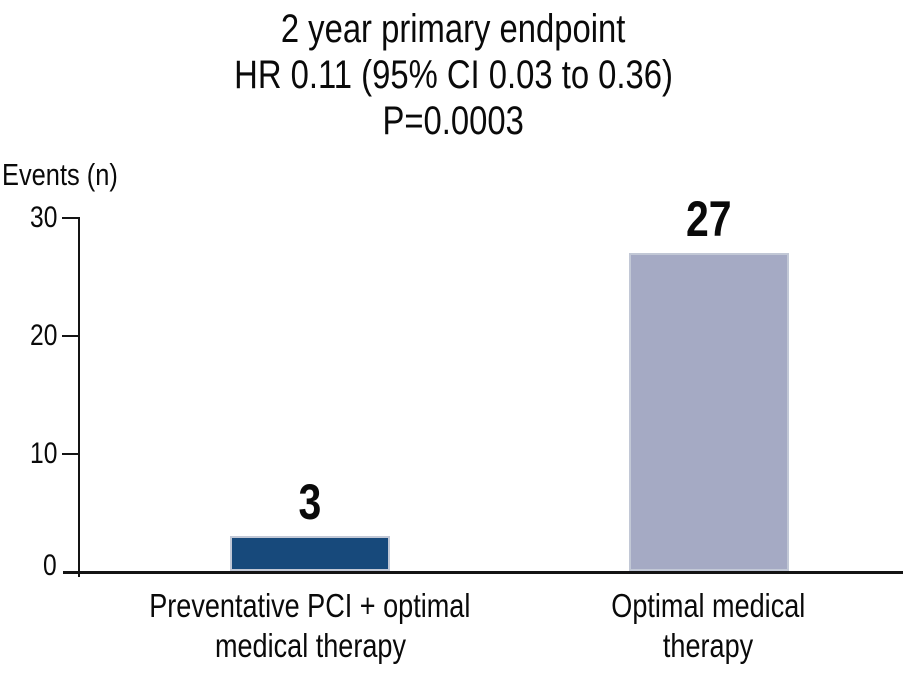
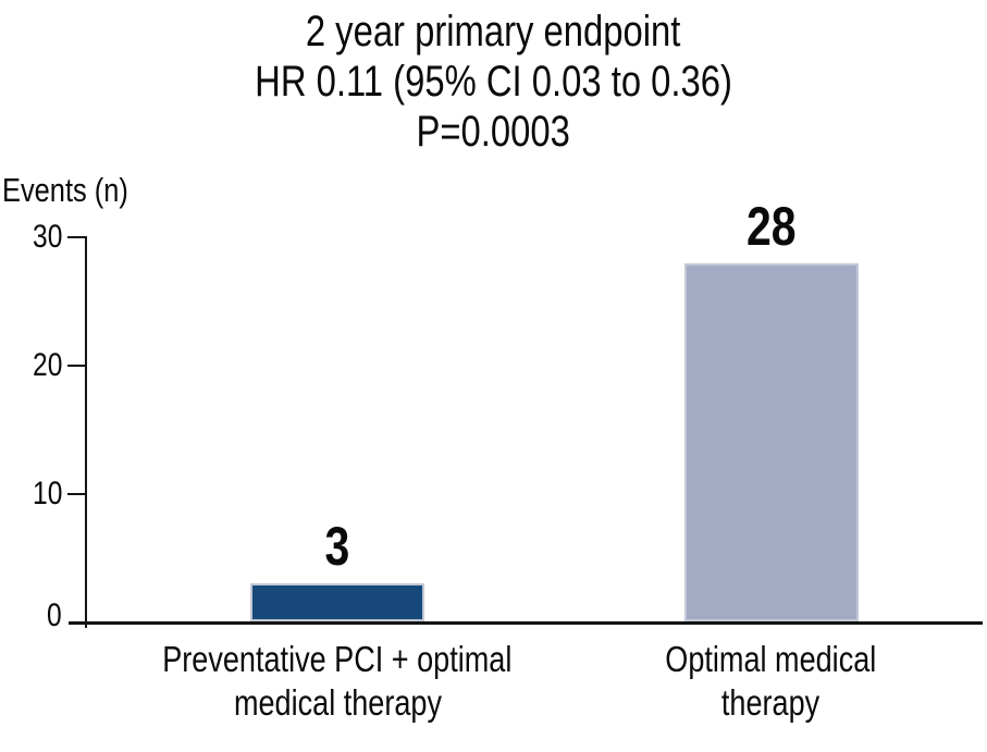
Optimal medical therapy: 27 -> 28
